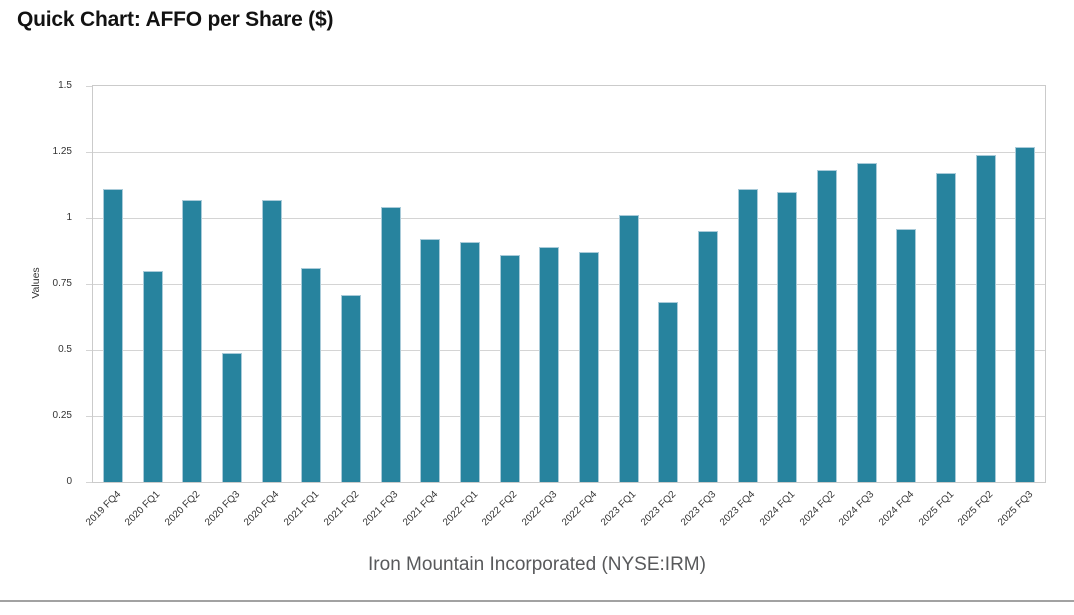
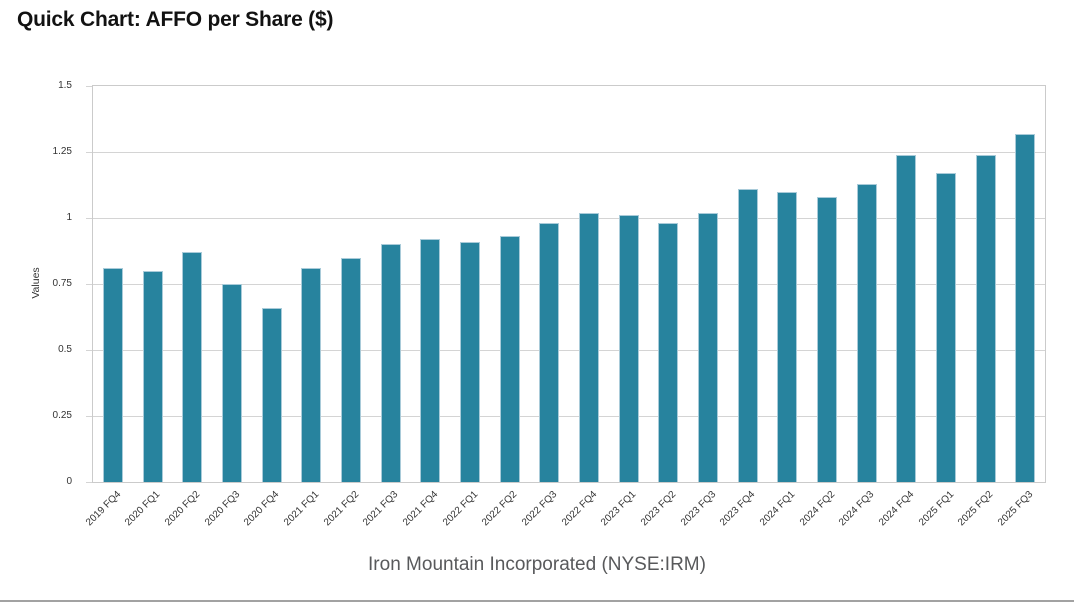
2019 FQ4: 1.11 -> 0.81
2020 FQ2: 1.07 -> 0.87
2020 FQ3: 0.49 -> 0.75
2020 FQ4: 1.07 -> 0.66
2021 FQ2: 0.71 -> 0.85
2021 FQ3: 1.04 -> 0.90
2022 FQ2: 0.86 -> 0.93
2022 FQ3: 0.89 -> 0.98
2022 FQ4: 0.87 -> 1.02
2023 FQ2: 0.68 -> 0.98
2023 FQ3: 0.95 -> 1.02
2024 FQ2: 1.18 -> 1.08
2024 FQ3: 1.21 -> 1.13
2024 FQ4: 0.96 -> 1.24
2025 FQ3: 1.27 -> 1.32
